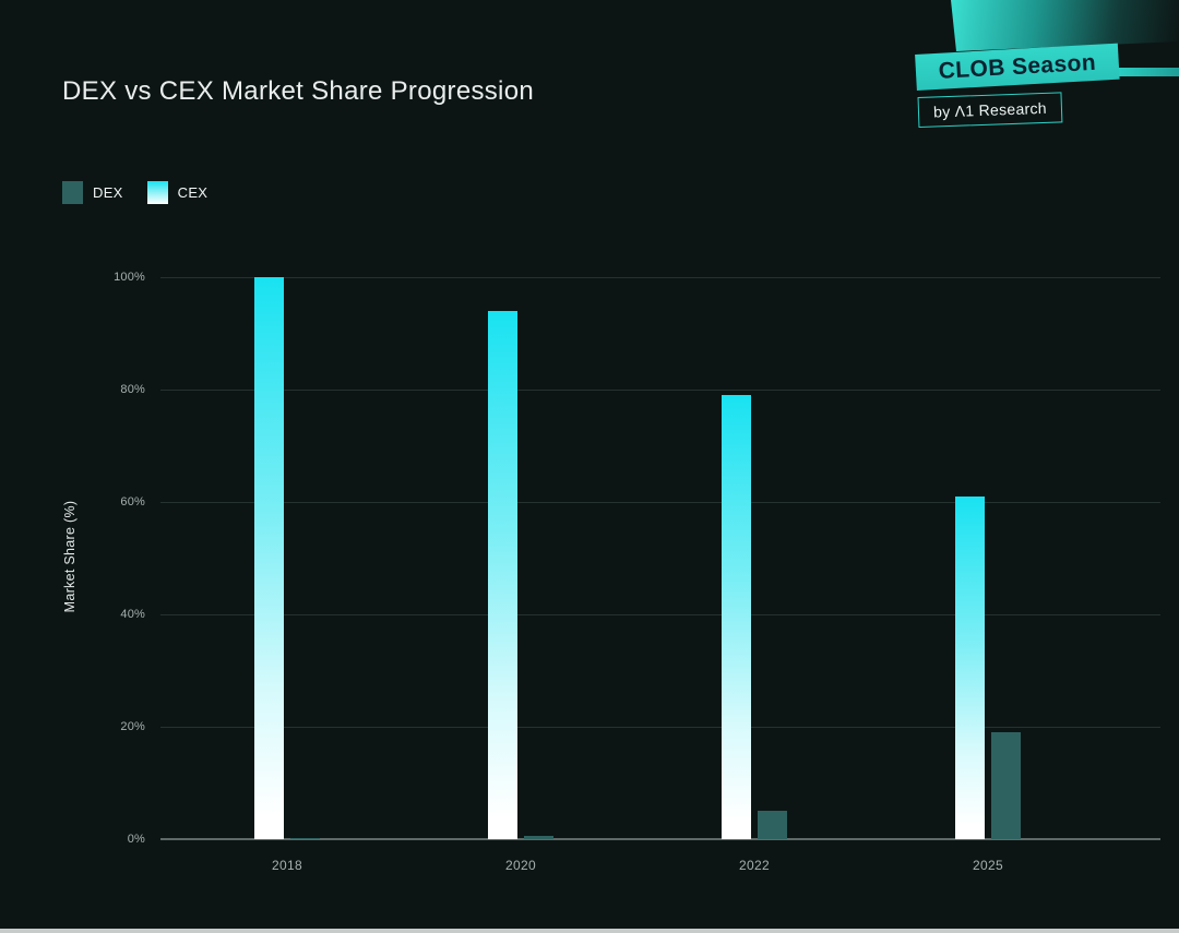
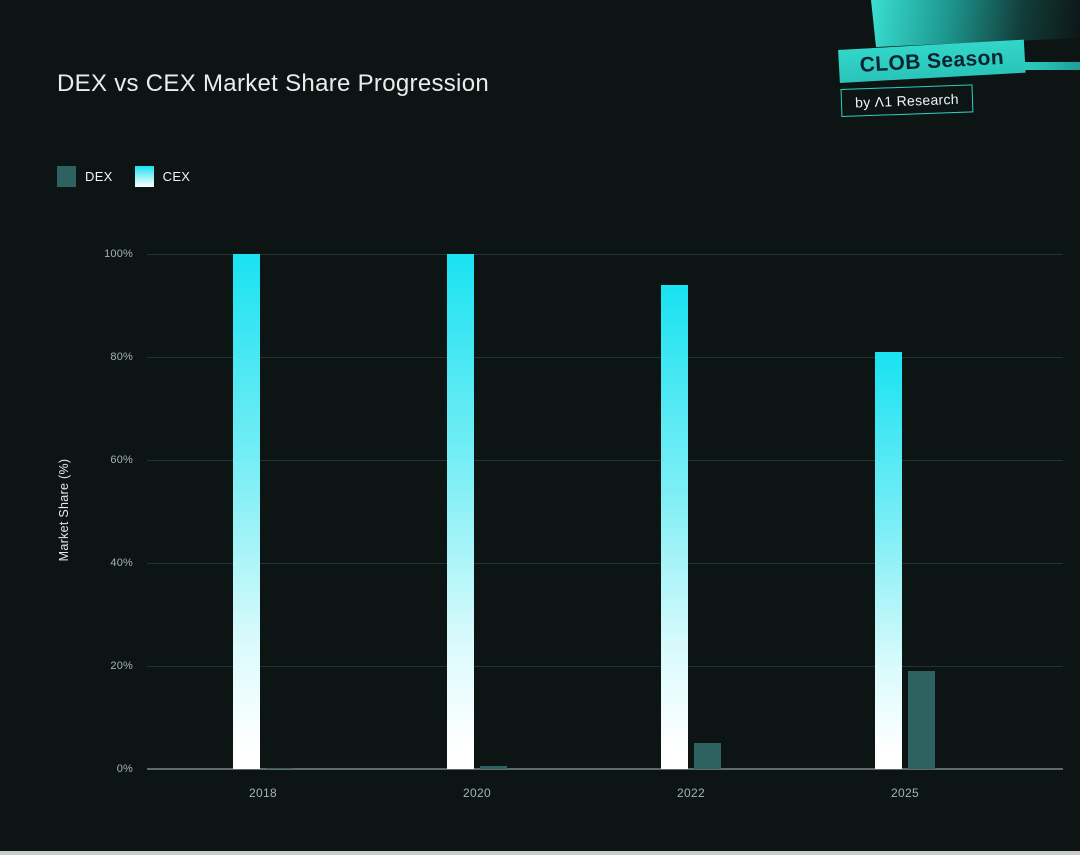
CEX/2020: 94% -> 100%
CEX/2022: 79% -> 94%
CEX/2025: 61% -> 81%
